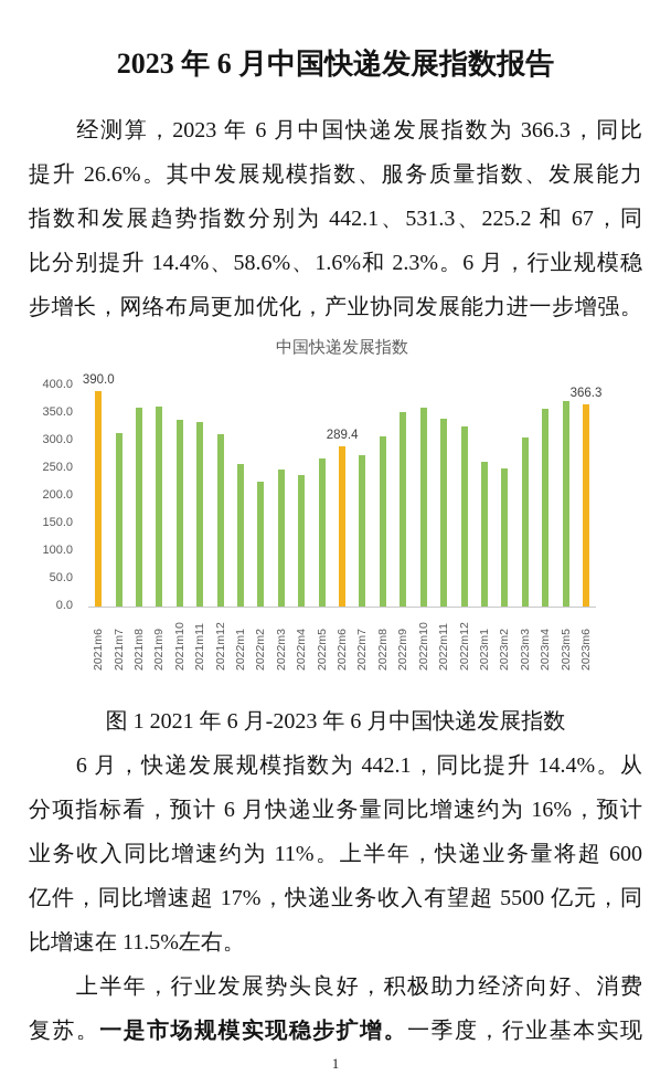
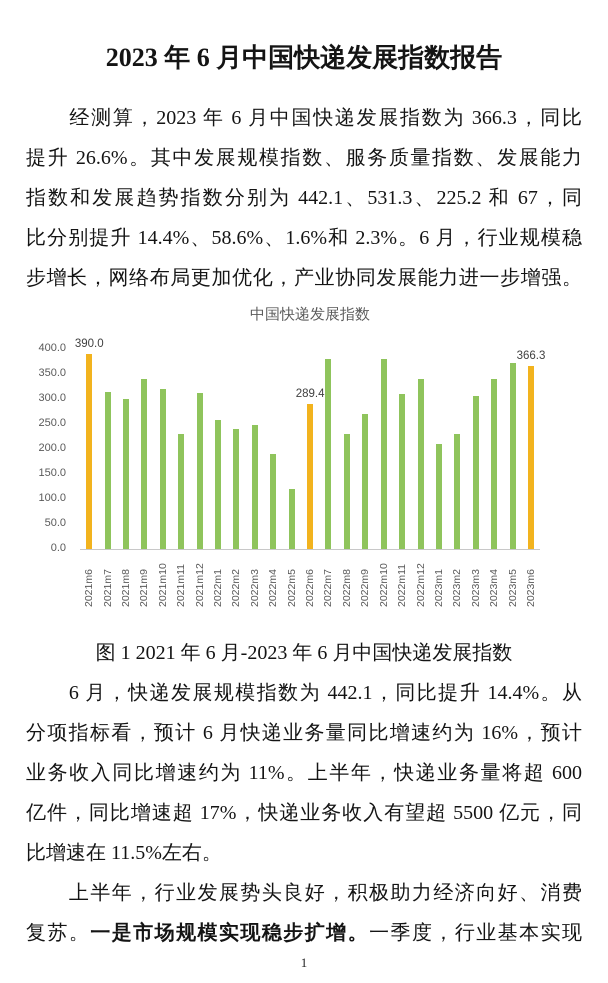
2021m8: 360 -> 300
2021m9: 360 -> 340
2021m10: 340 -> 320
2021m11: 330 -> 230
2022m2: 230 -> 240
2022m4: 240 -> 190
2022m5: 270 -> 120
2022m7: 270 -> 380
2022m8: 310 -> 230
2022m9: 350 -> 270
2022m10: 360 -> 380
2022m11: 340 -> 310
2022m12: 330 -> 340
2023m1: 260 -> 210
2023m2: 250 -> 230
2023m4: 360 -> 340
